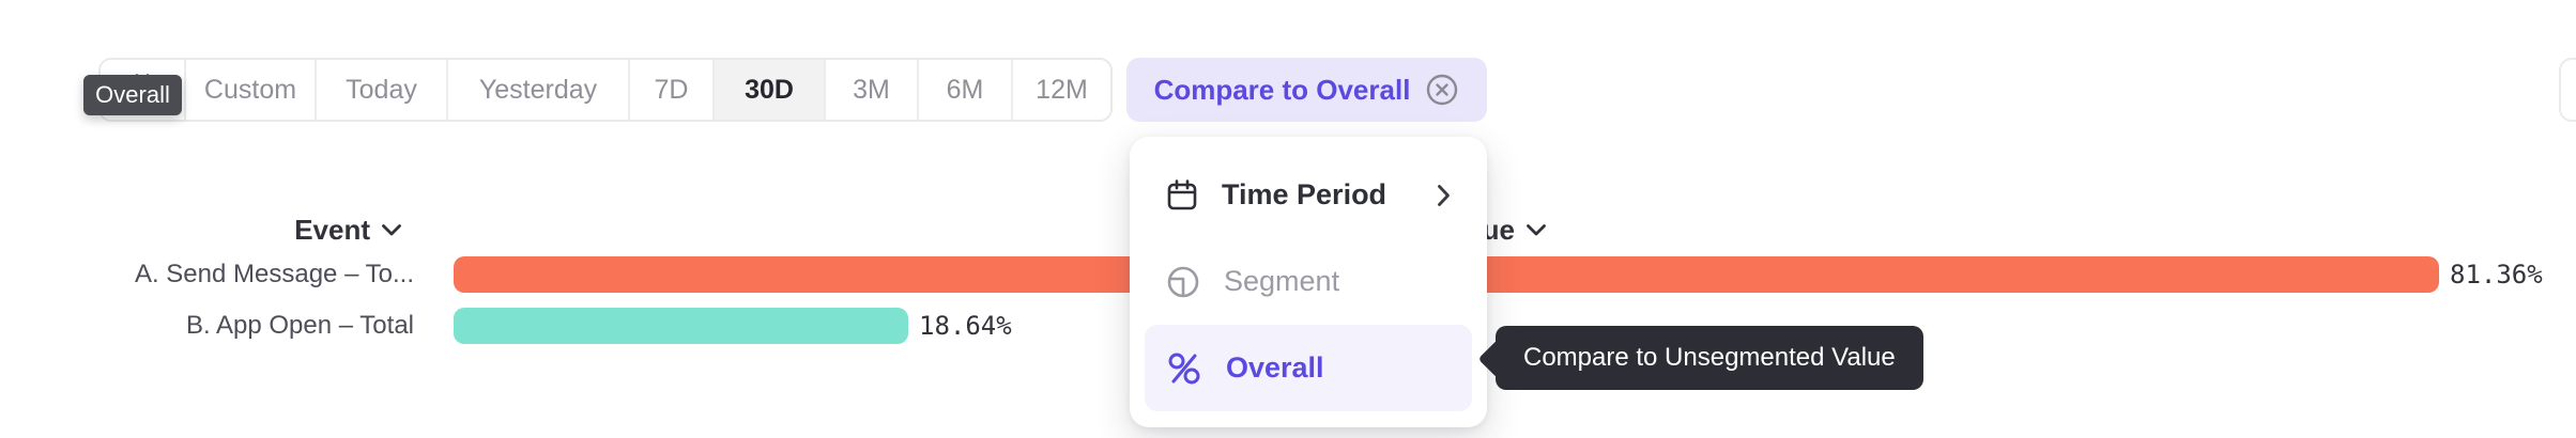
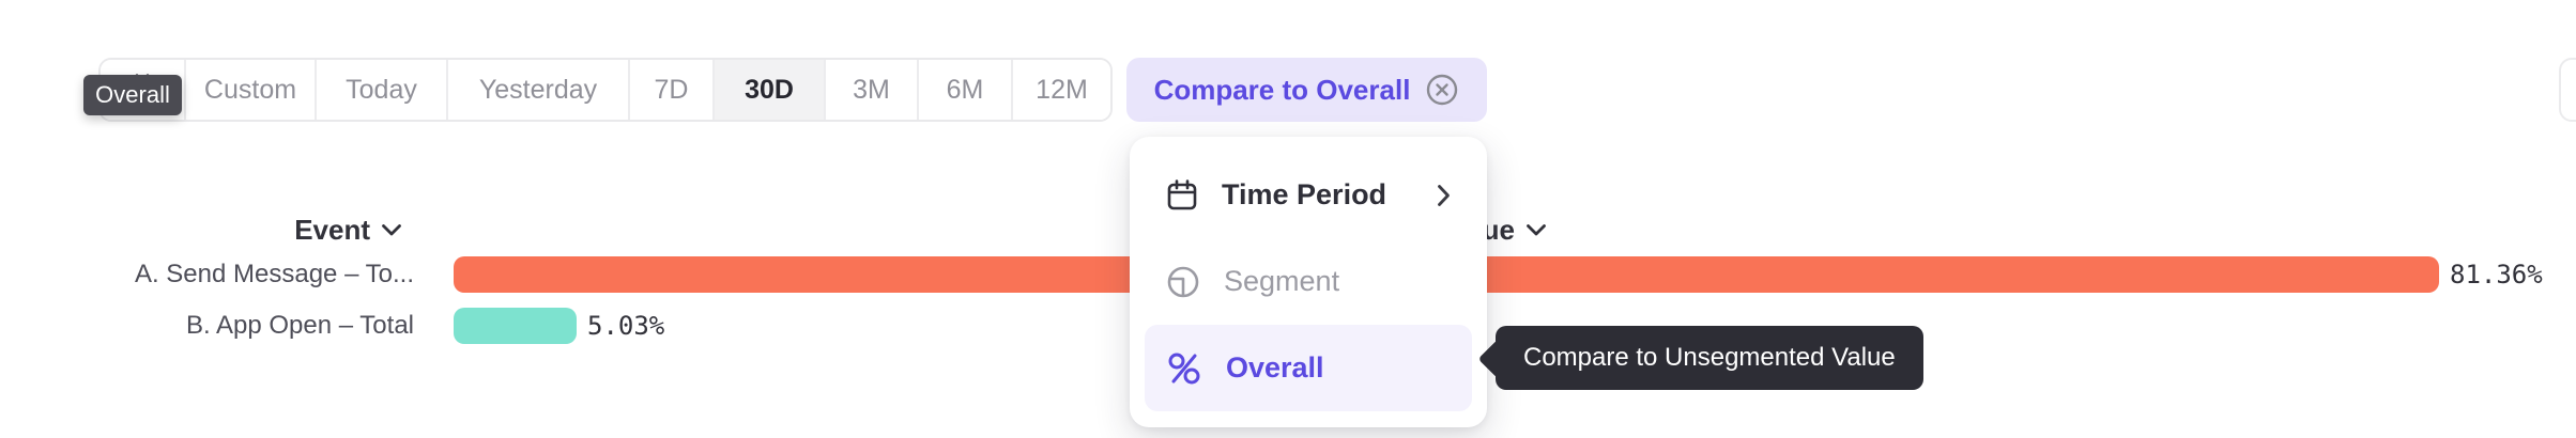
B. App Open – Total: 18.64% -> 5.03%
